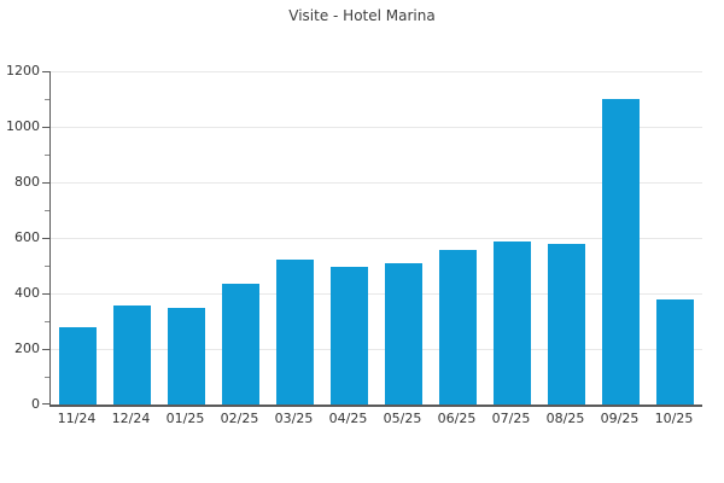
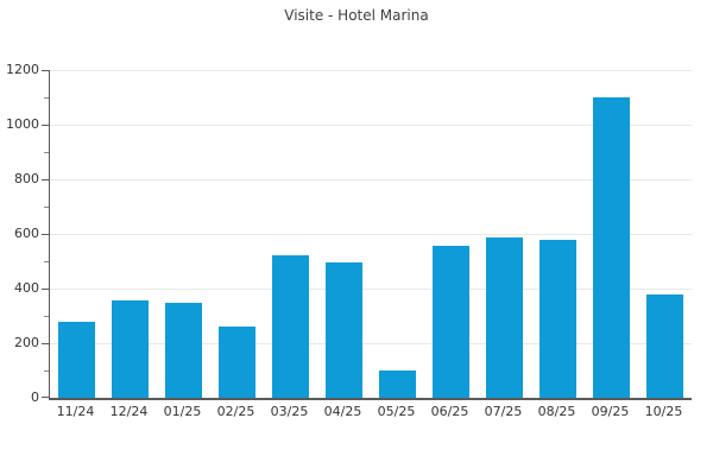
02/25: 440 -> 260
05/25: 510 -> 100
